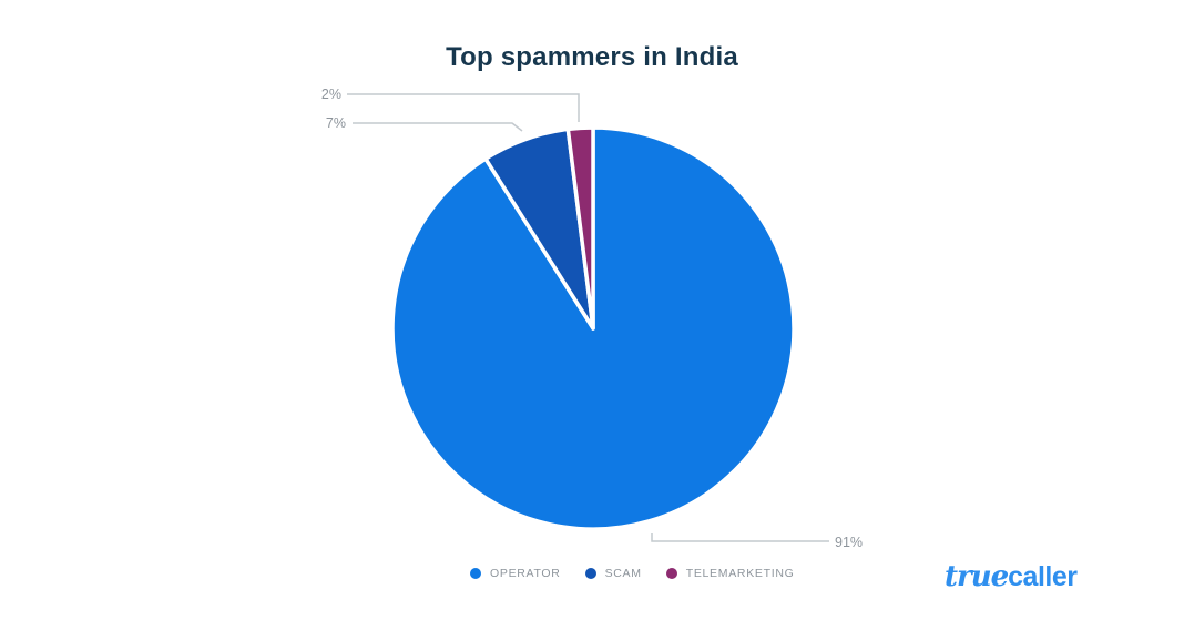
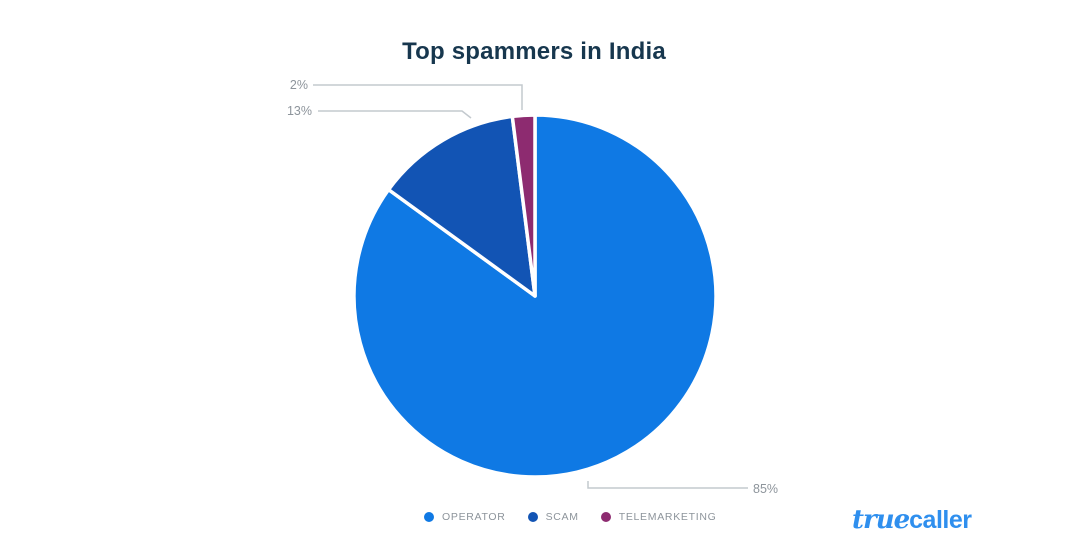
OPERATOR: 91% -> 85%
SCAM: 7% -> 13%
